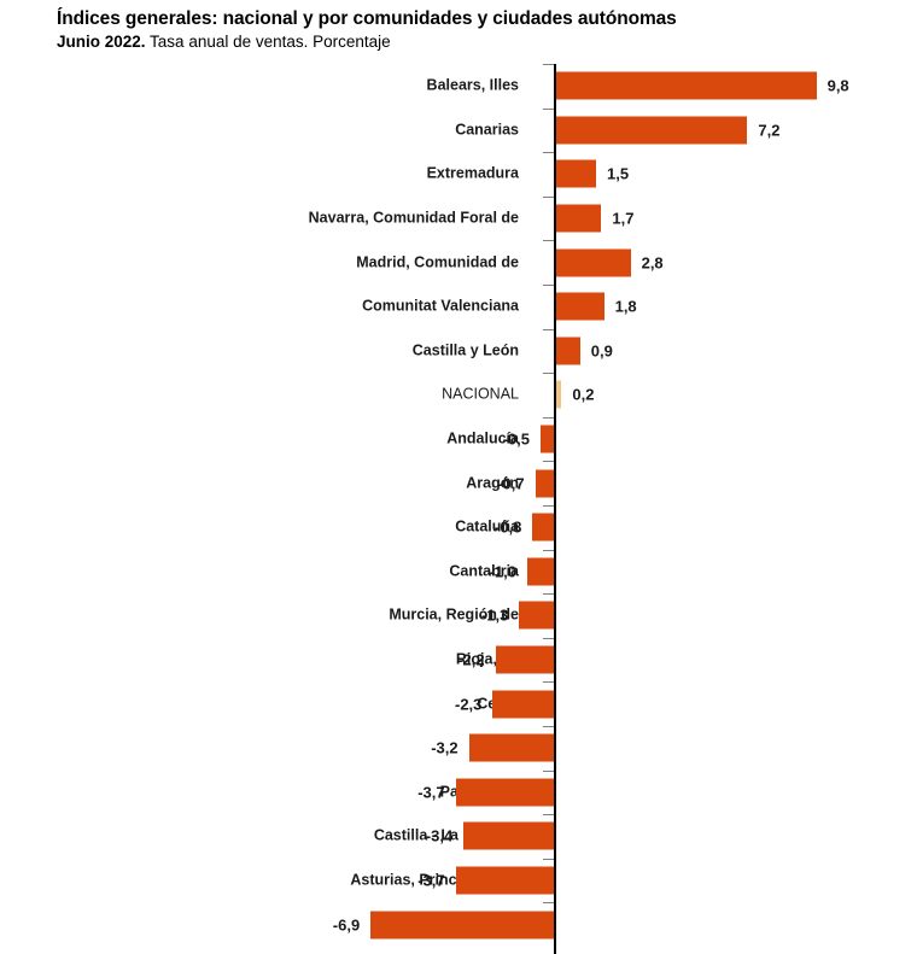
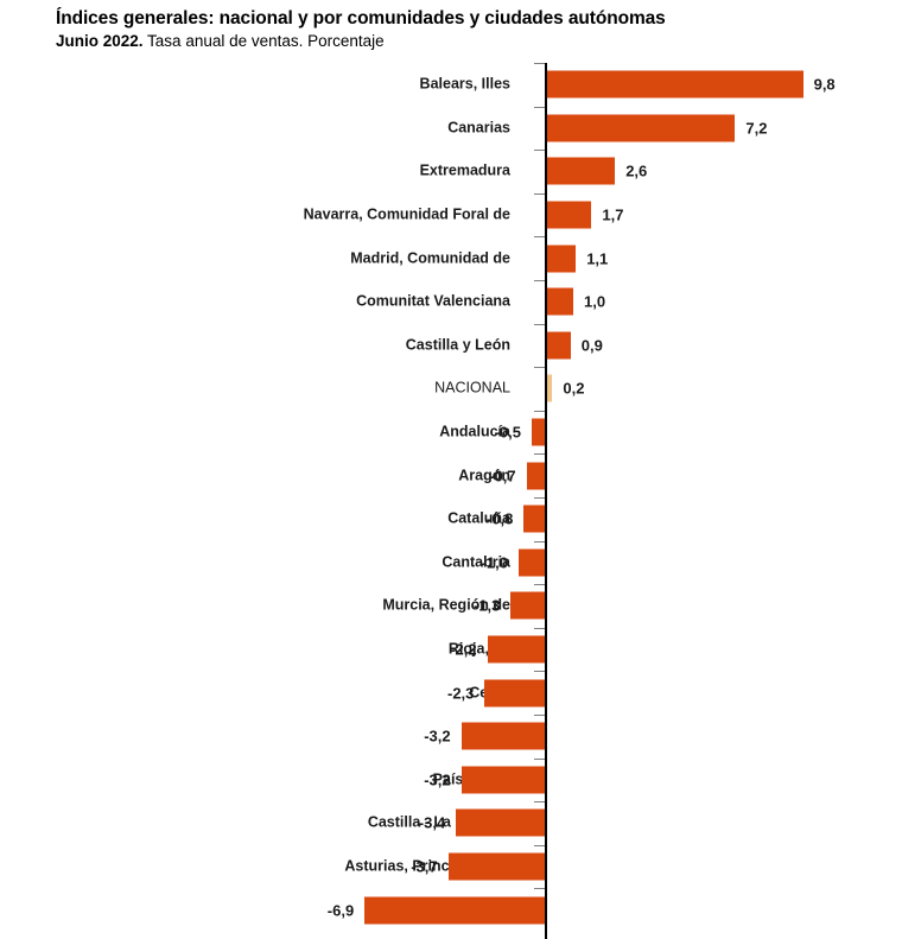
Extremadura: 1,5 -> 2,6
Madrid, Comunidad de: 2,8 -> 1,1
Comunitat Valenciana: 1,8 -> 1,0
País Vasco: -3,7 -> -3,2
